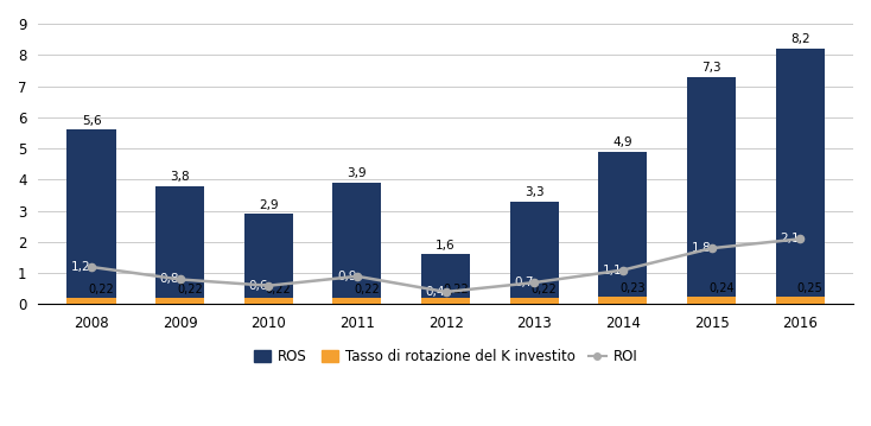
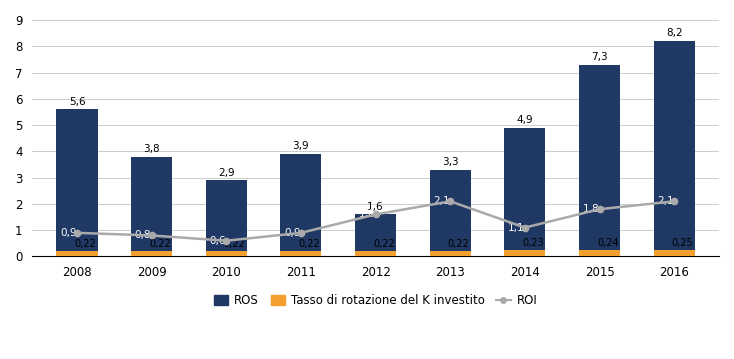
ROI/2008: 1,2 -> 0,9
ROI/2012: 0,4 -> 1,6
ROI/2013: 0,7 -> 2,1
